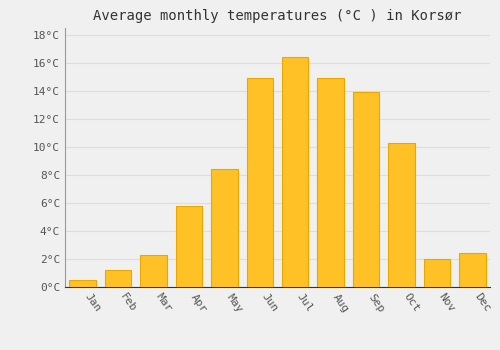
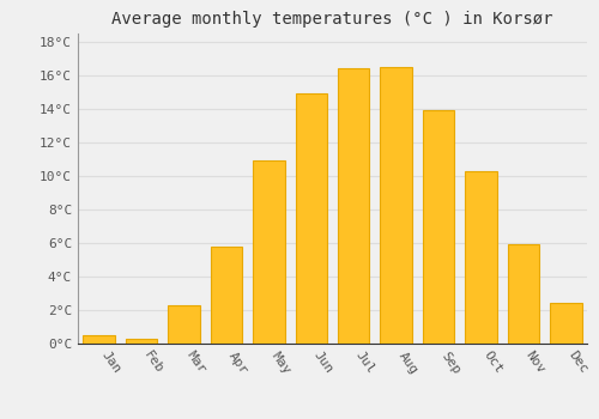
Feb: 1.2°C -> 0.3°C
May: 8.4°C -> 10.9°C
Aug: 14.9°C -> 16.5°C
Nov: 2.0°C -> 5.9°C
